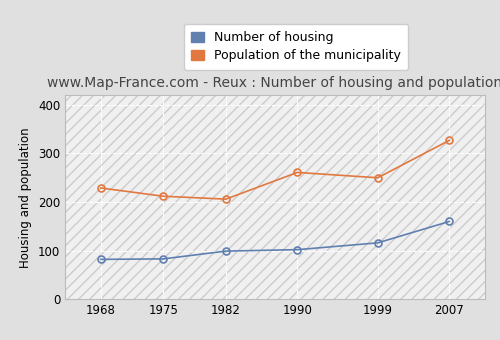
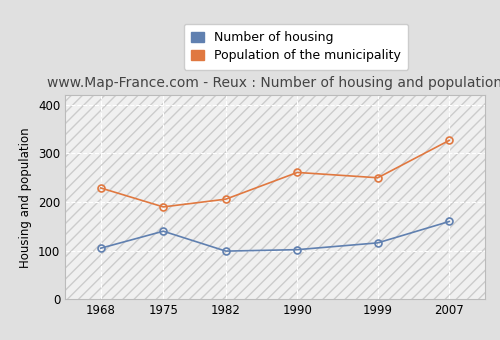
Number of housing/1968: 82 -> 105
Number of housing/1975: 83 -> 140
Population of the municipality/1975: 212 -> 190
